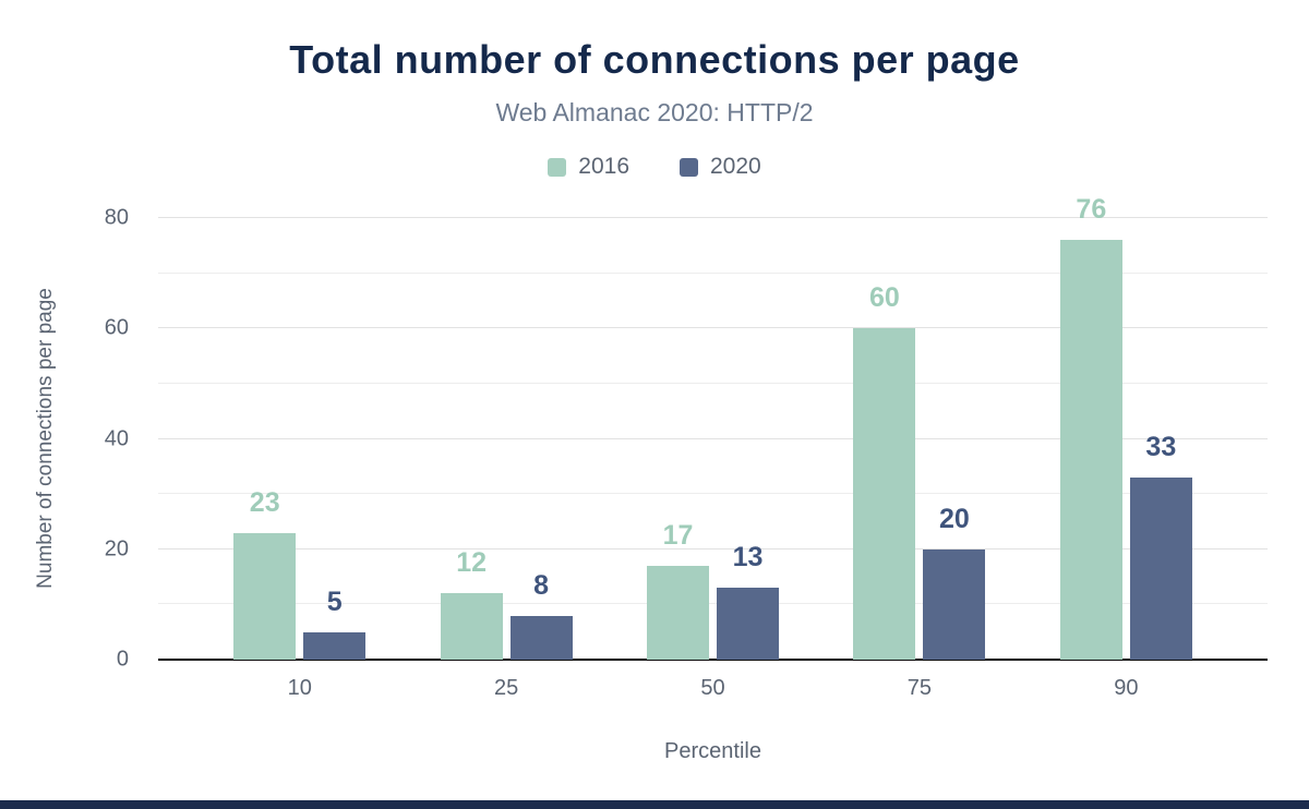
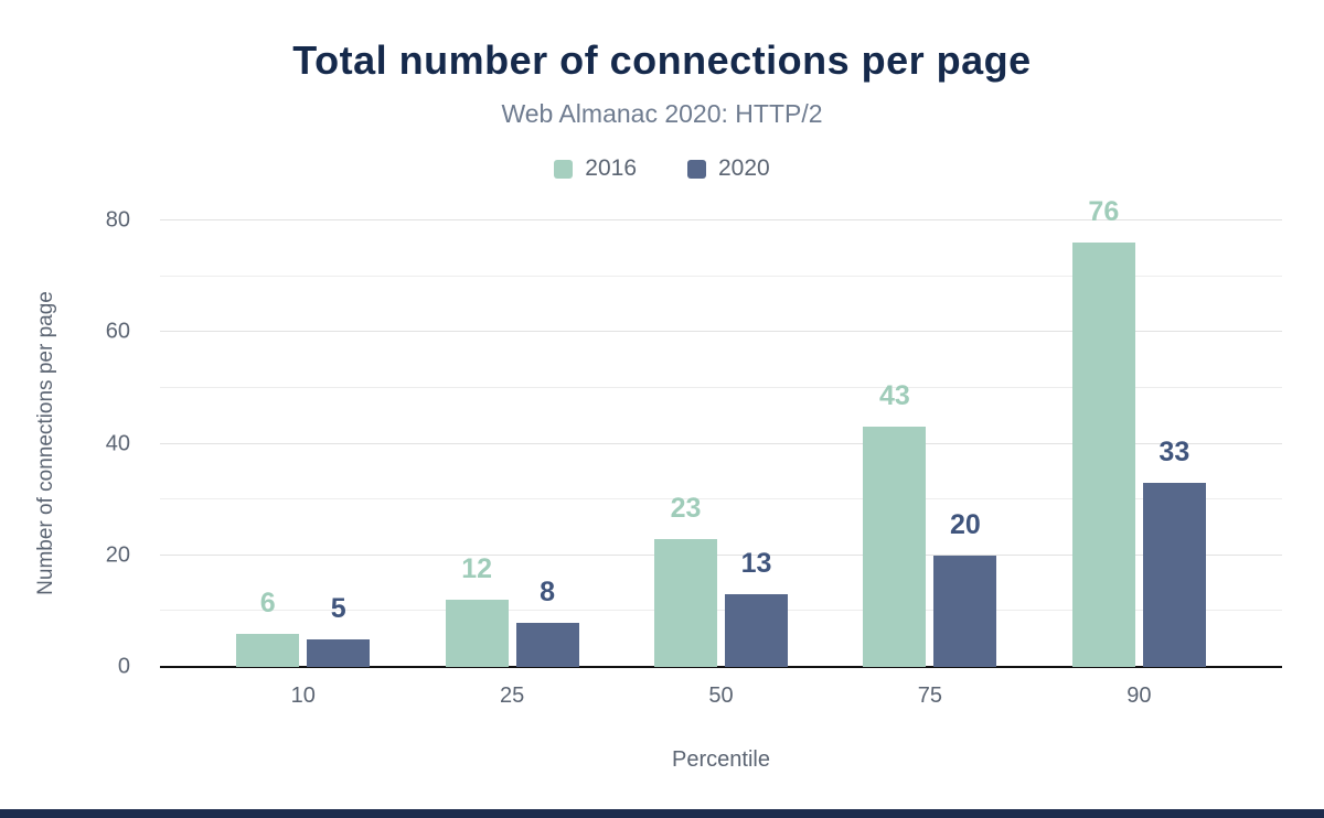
2016/10: 23 -> 6
2016/50: 17 -> 23
2016/75: 60 -> 43
